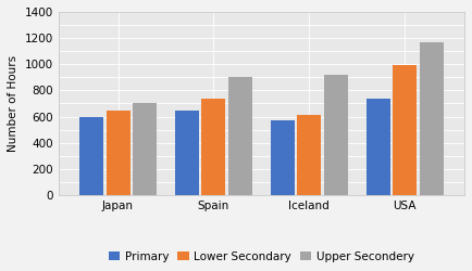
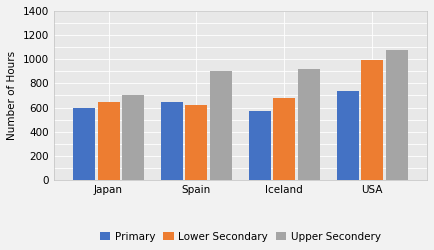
Lower Secondary/Spain: 740 -> 620
Lower Secondary/Iceland: 610 -> 680
Upper Secondery/USA: 1170 -> 1080
